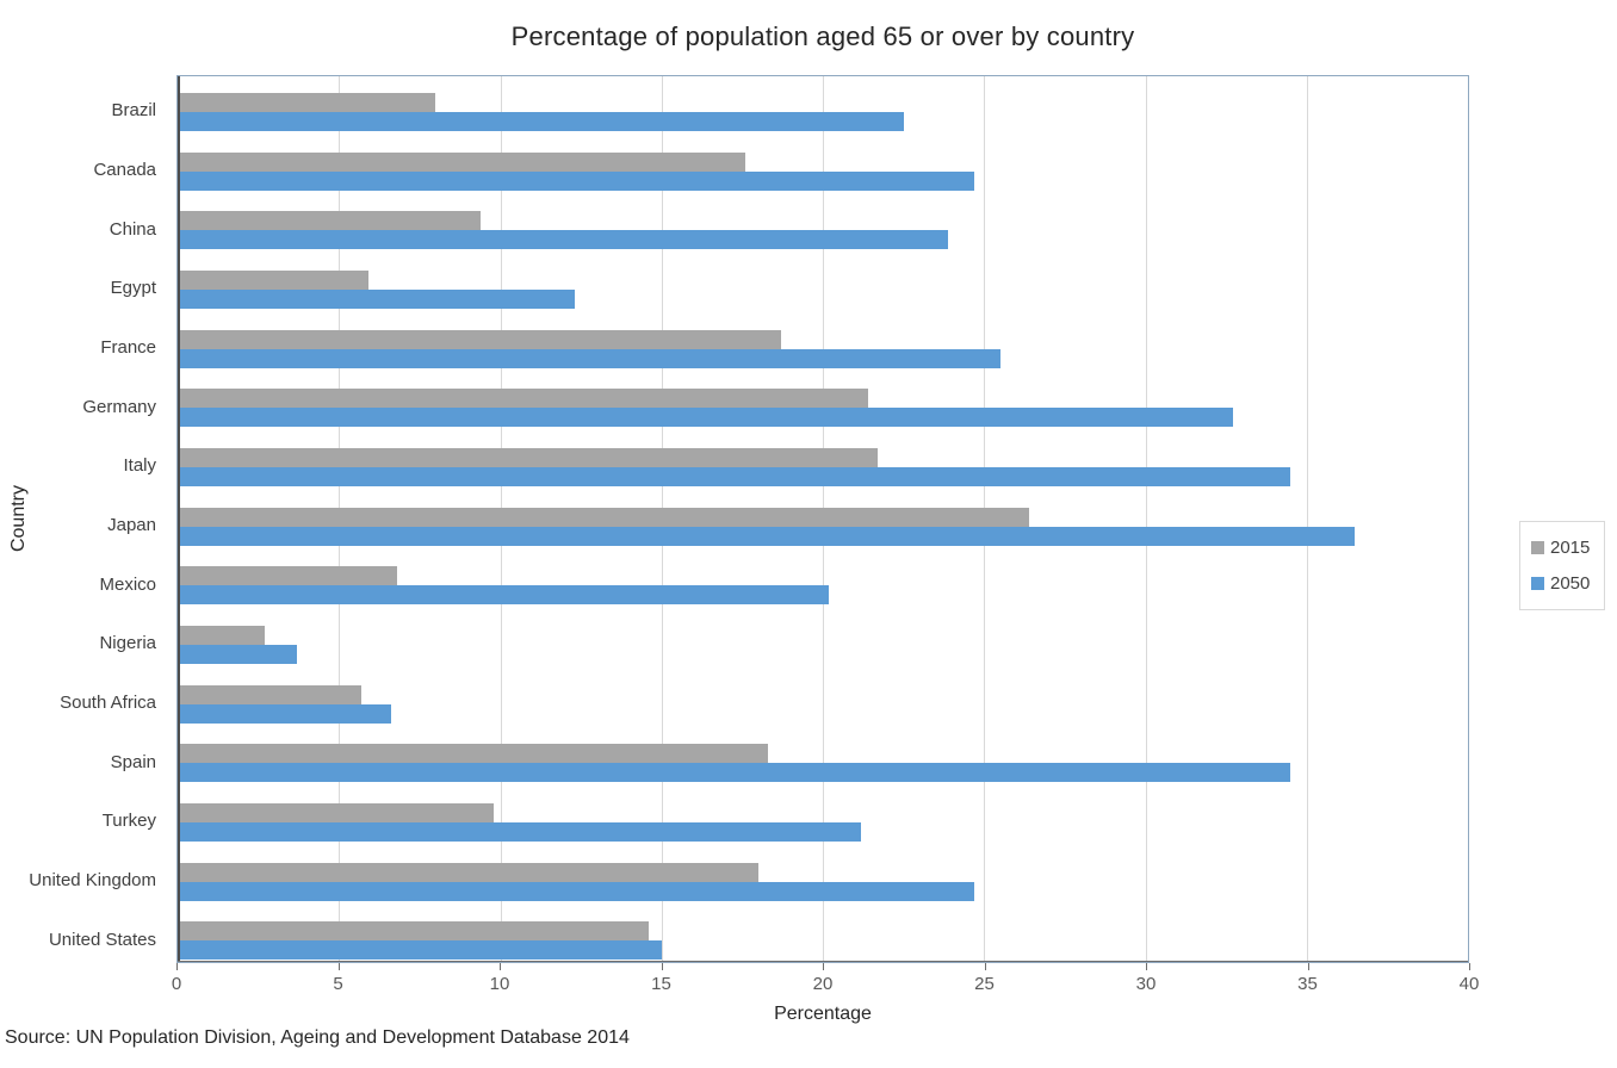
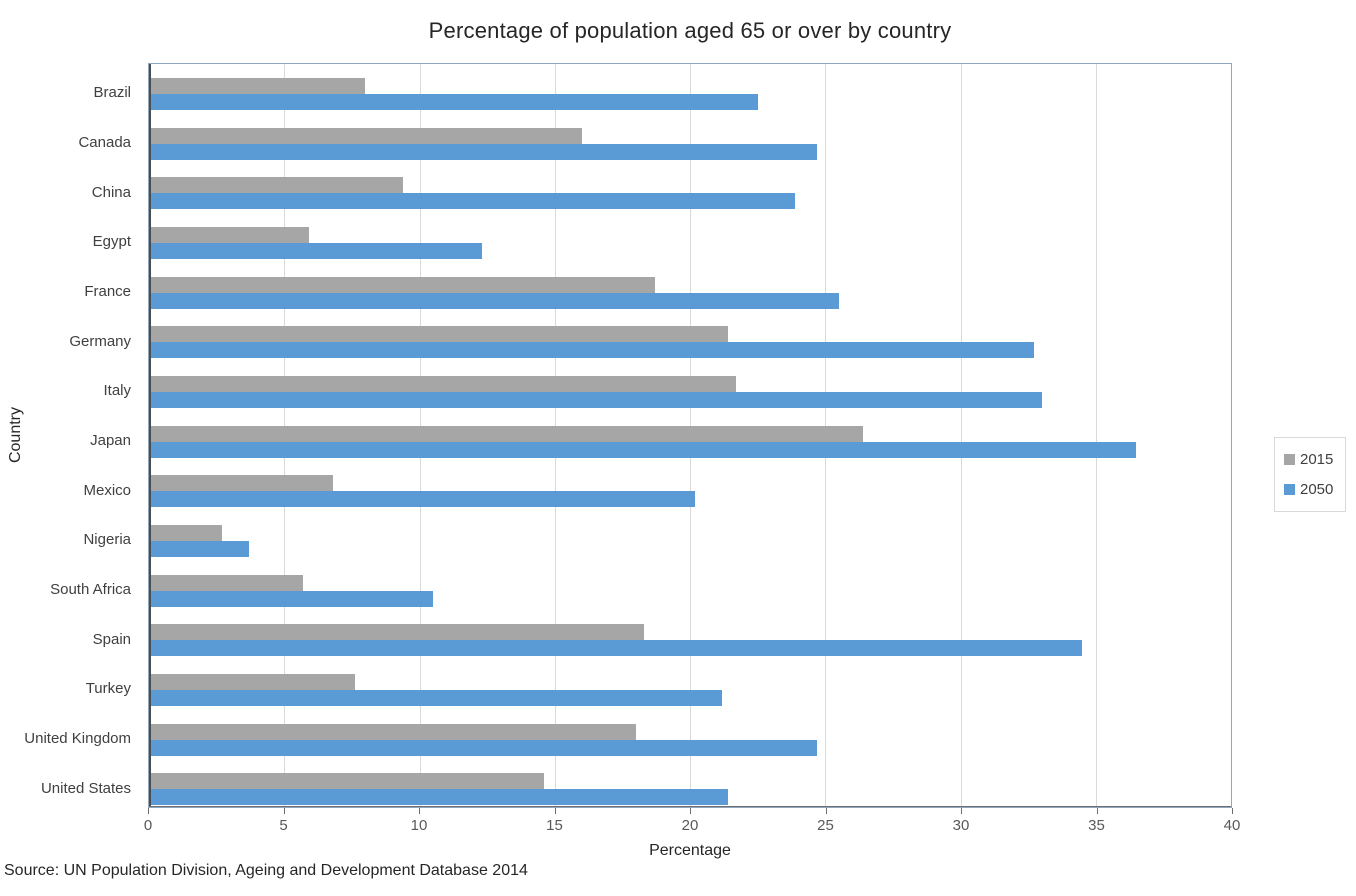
2015/Canada: 17.6 -> 16.0
2050/Italy: 34.5 -> 33.0
2050/South Africa: 6.6 -> 10.5
2015/Turkey: 9.8 -> 7.6
2050/United States: 15.0 -> 21.4
